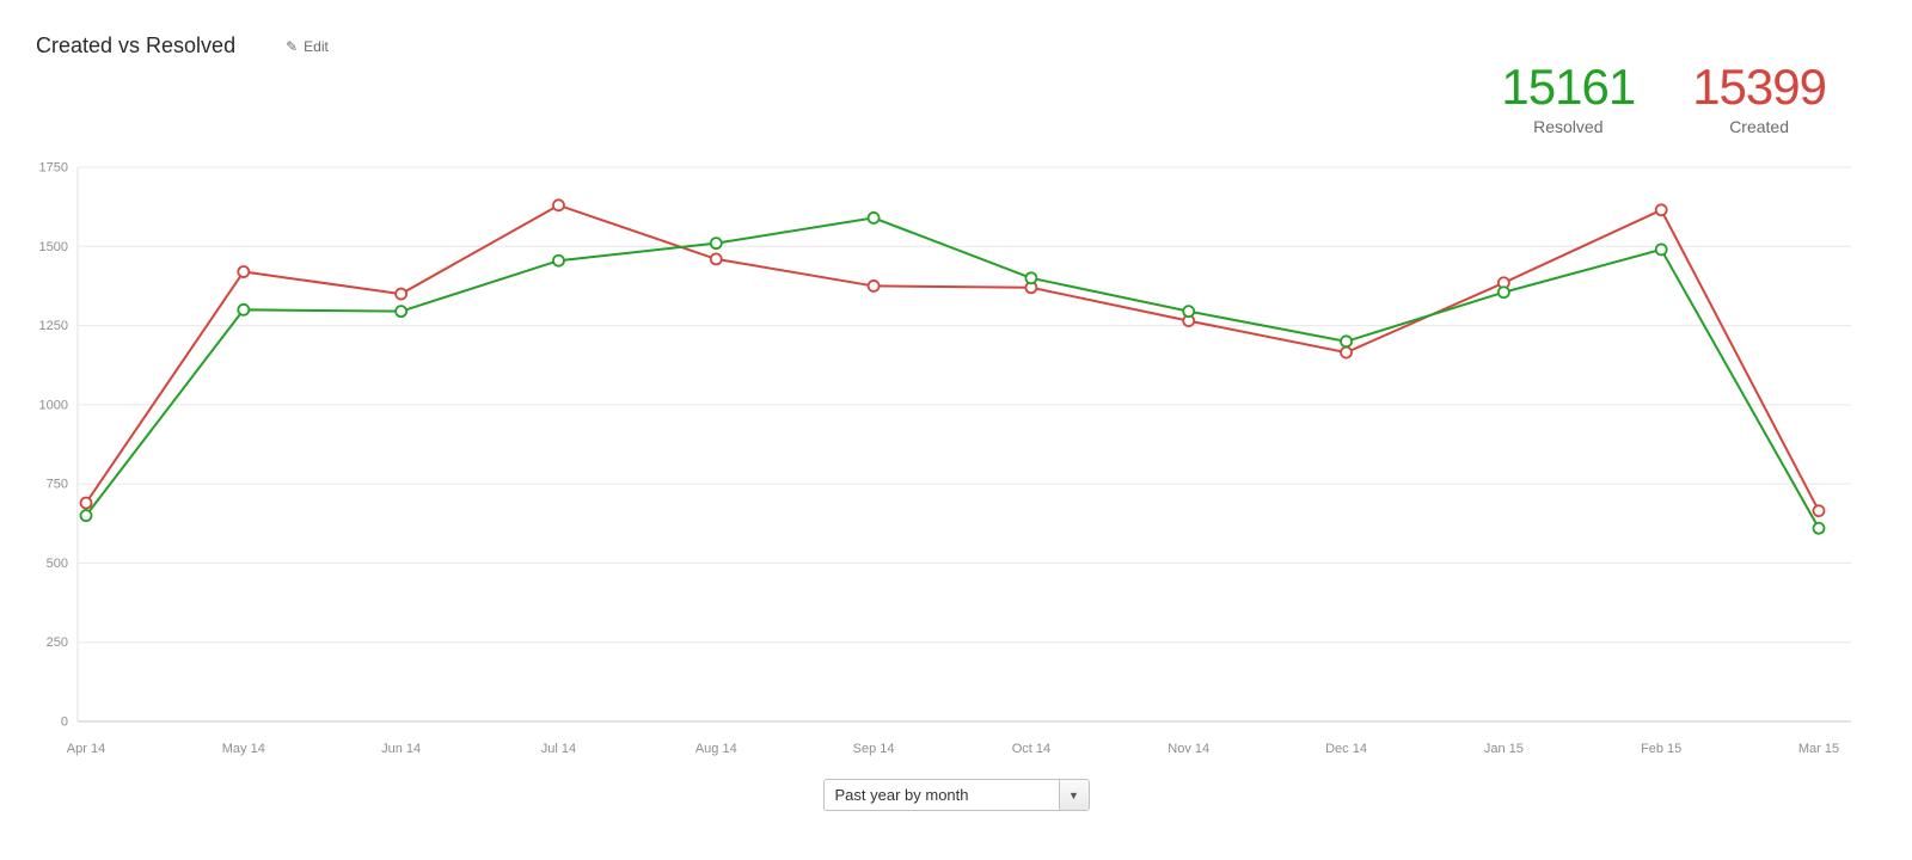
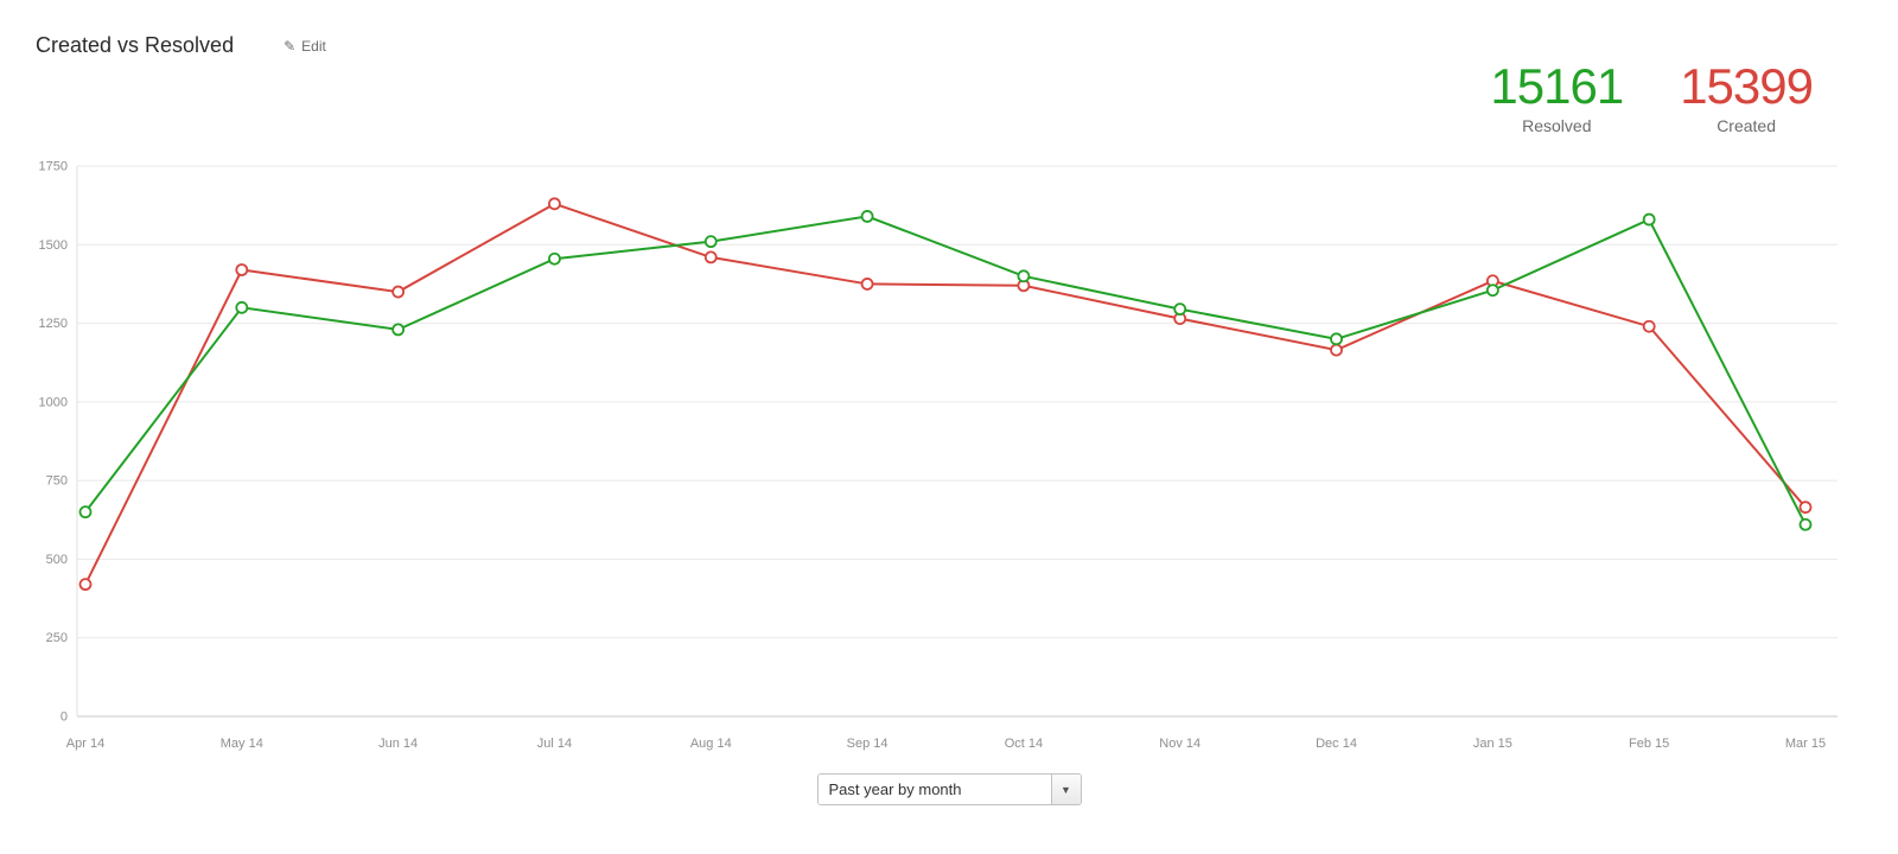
Created/Apr 14: 690 -> 420
Resolved/Jun 14: 1300 -> 1230
Created/Feb 15: 1620 -> 1240
Resolved/Feb 15: 1490 -> 1580
